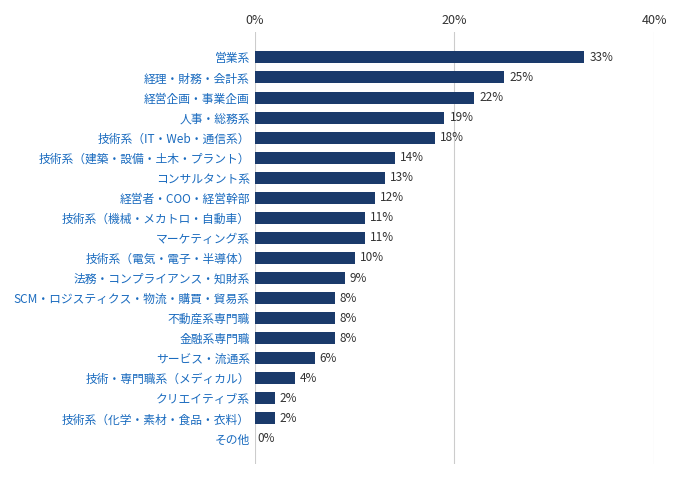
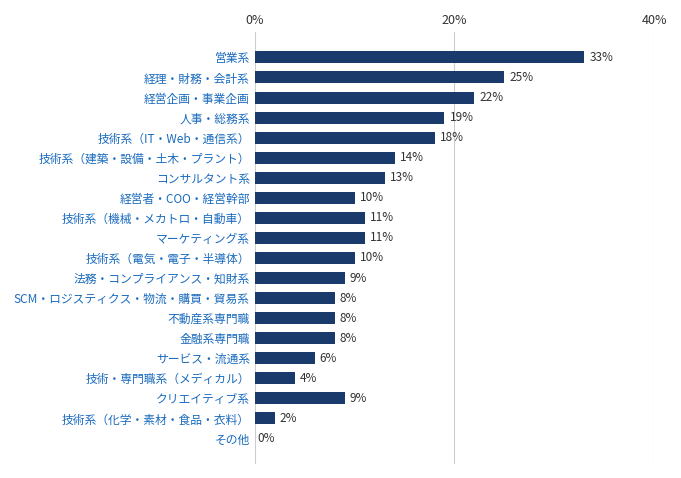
経営者・COO・経営幹部: 12% -> 10%
クリエイティブ系: 2% -> 9%
